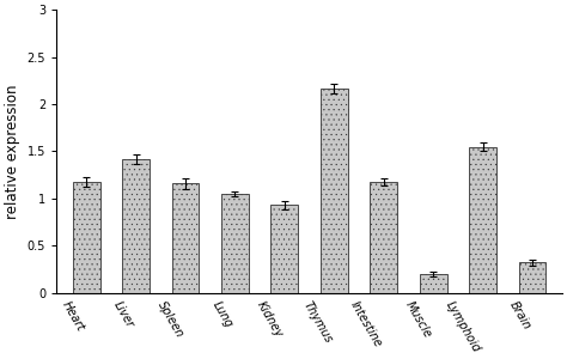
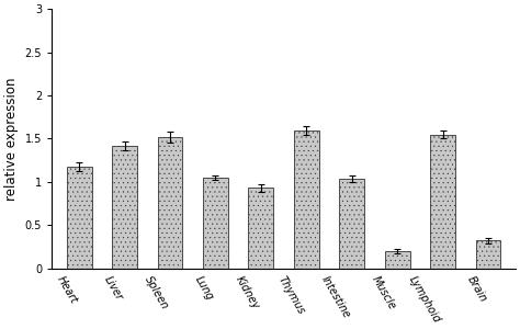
Spleen: 1.16 -> 1.52
Thymus: 2.16 -> 1.60
Intestine: 1.18 -> 1.04
